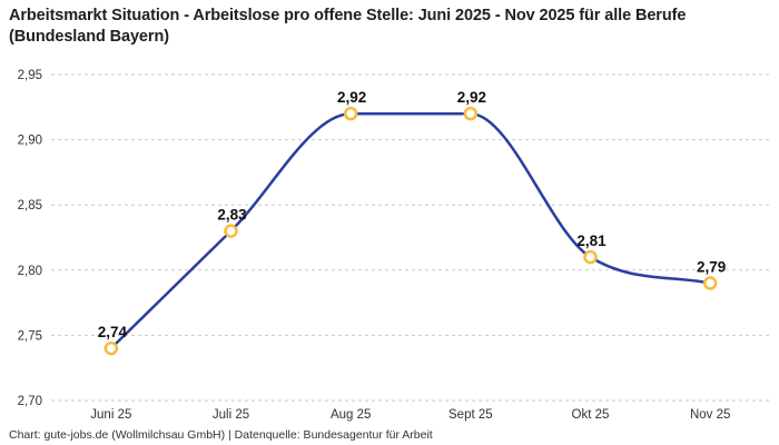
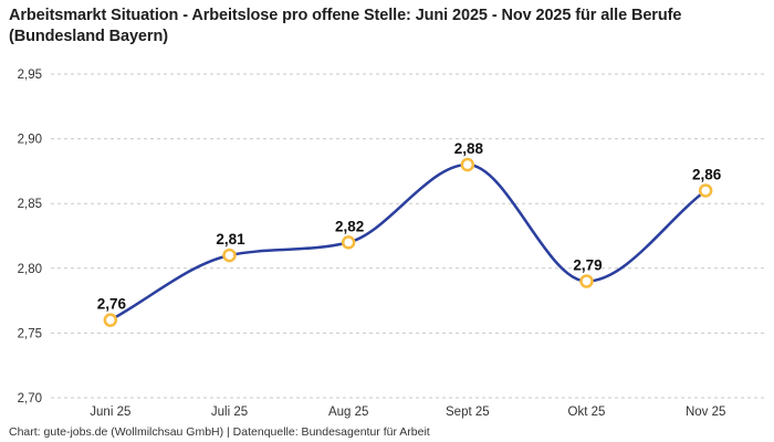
Juni 25: 2,74 -> 2,76
Juli 25: 2,83 -> 2,81
Aug 25: 2,92 -> 2,82
Sept 25: 2,92 -> 2,88
Okt 25: 2,81 -> 2,79
Nov 25: 2,79 -> 2,86
